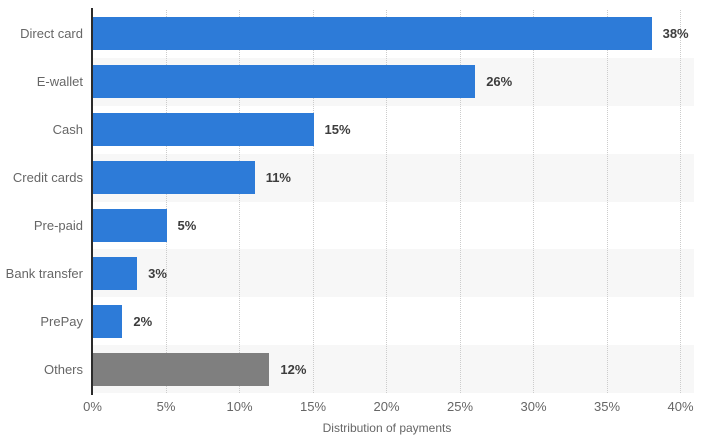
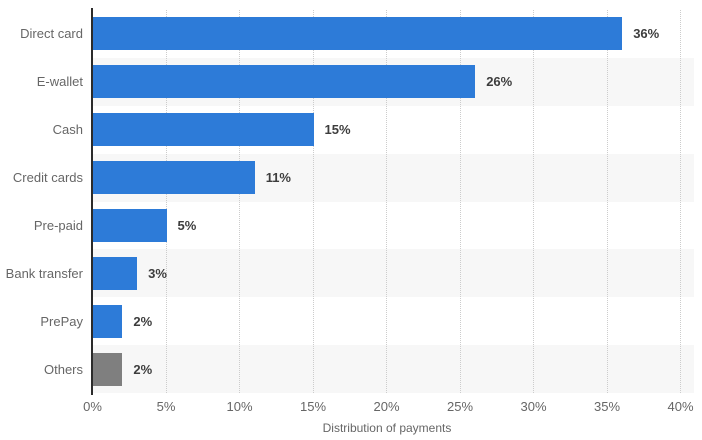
Direct card: 38% -> 36%
Others: 12% -> 2%
